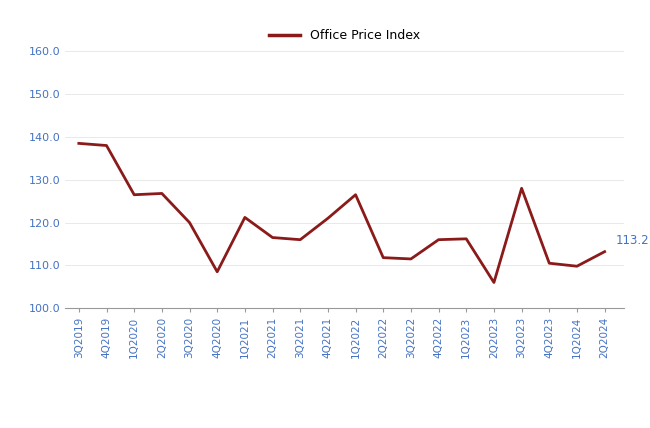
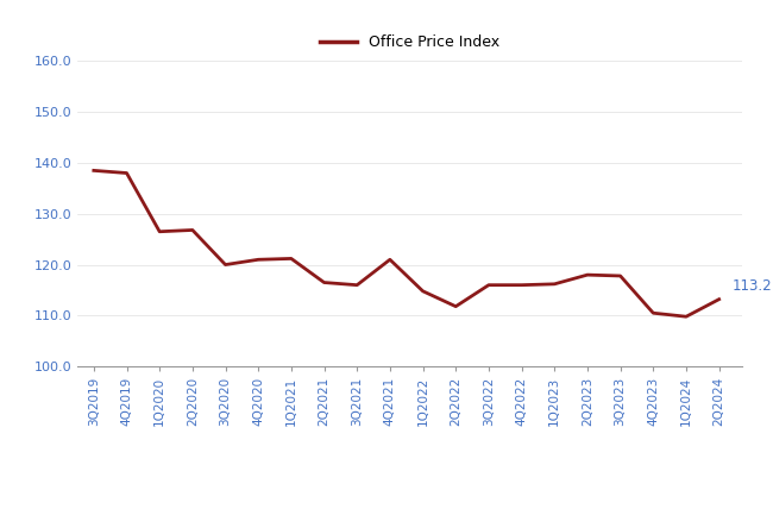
4Q2020: 108.5 -> 121.0
1Q2022: 126.5 -> 114.8
3Q2022: 111.5 -> 116.0
2Q2023: 106.0 -> 118.0
3Q2023: 128.0 -> 117.8
